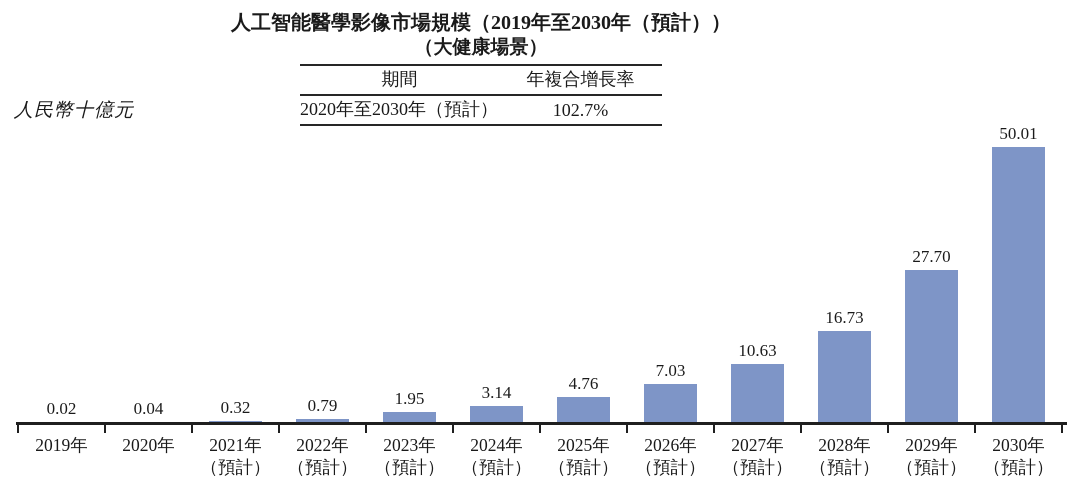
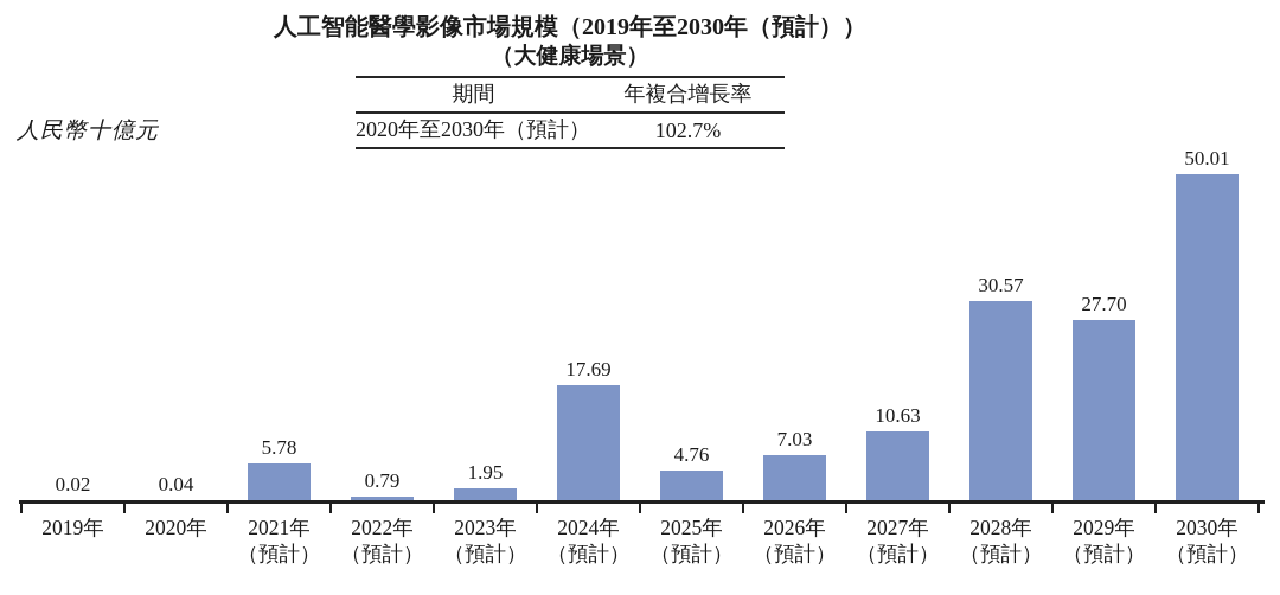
2021年 （預計）: 0.32 -> 5.78
2024年 （預計）: 3.14 -> 17.69
2028年 （預計）: 16.73 -> 30.57
